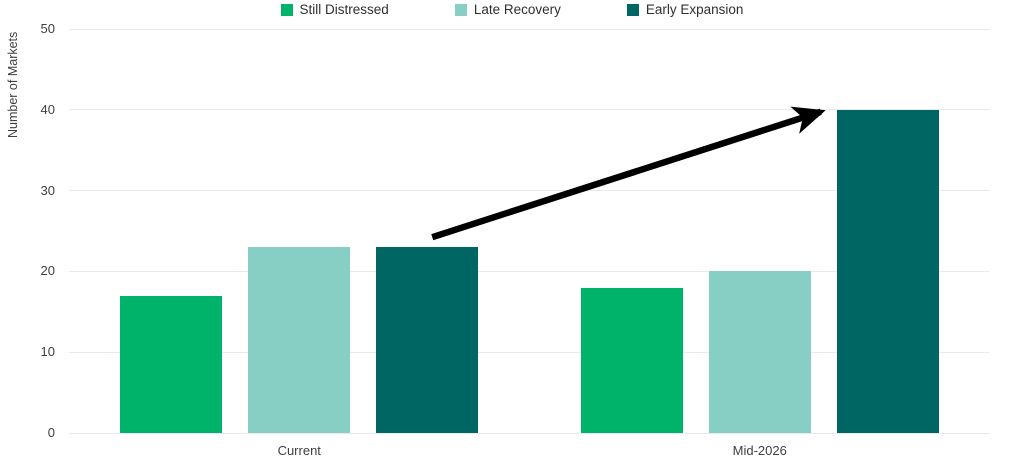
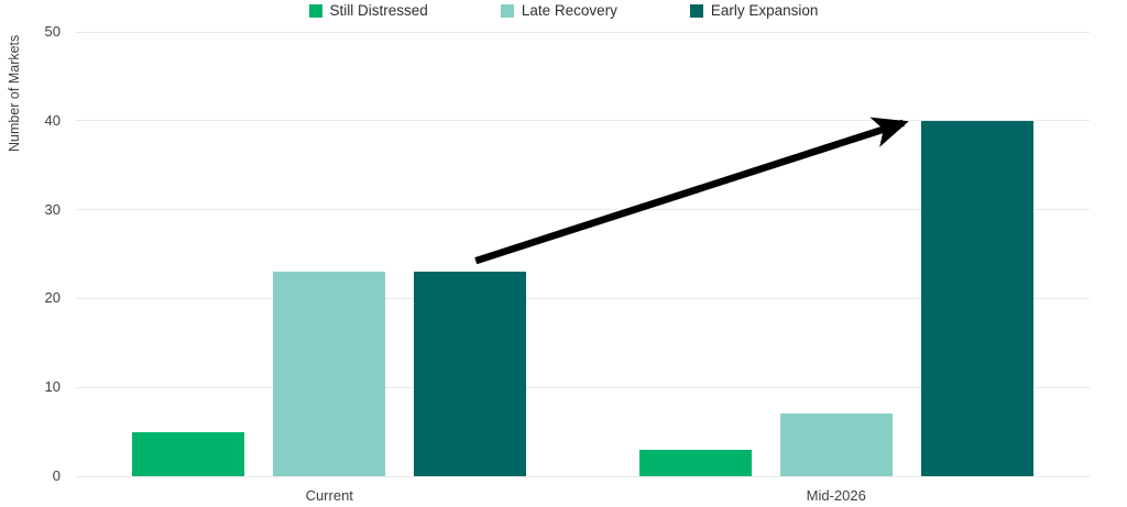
Still Distressed/Current: 17 -> 5
Still Distressed/Mid-2026: 18 -> 3
Late Recovery/Mid-2026: 20 -> 7
